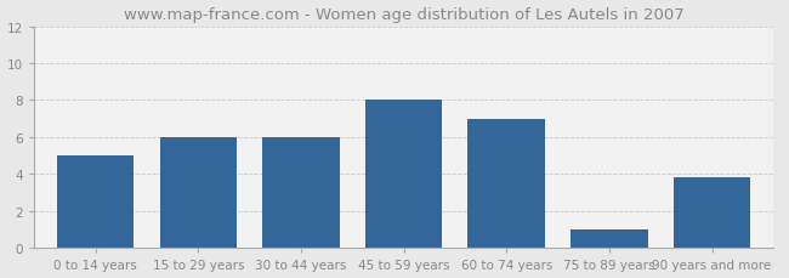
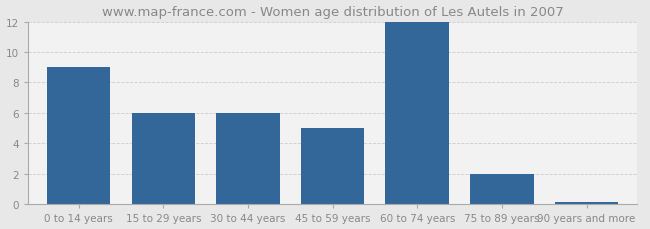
0 to 14 years: 5.0 -> 9.0
45 to 59 years: 8.0 -> 5.0
60 to 74 years: 7.0 -> 12.0
75 to 89 years: 1.0 -> 2.0
90 years and more: 3.8 -> 0.1
